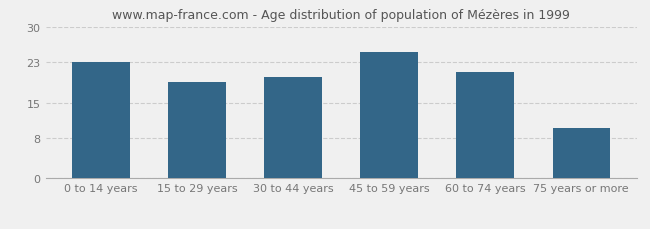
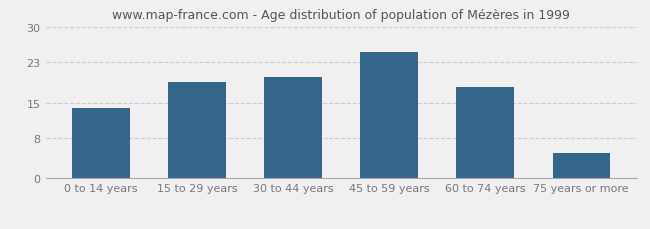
0 to 14 years: 23 -> 14
60 to 74 years: 21 -> 18
75 years or more: 10 -> 5
